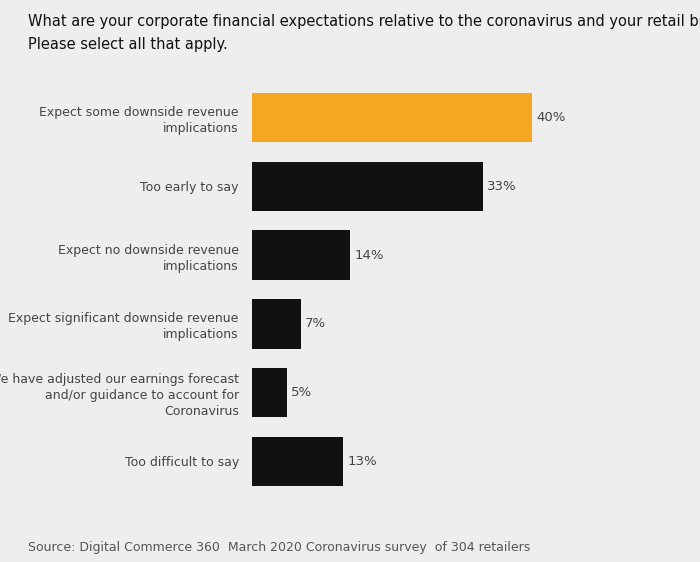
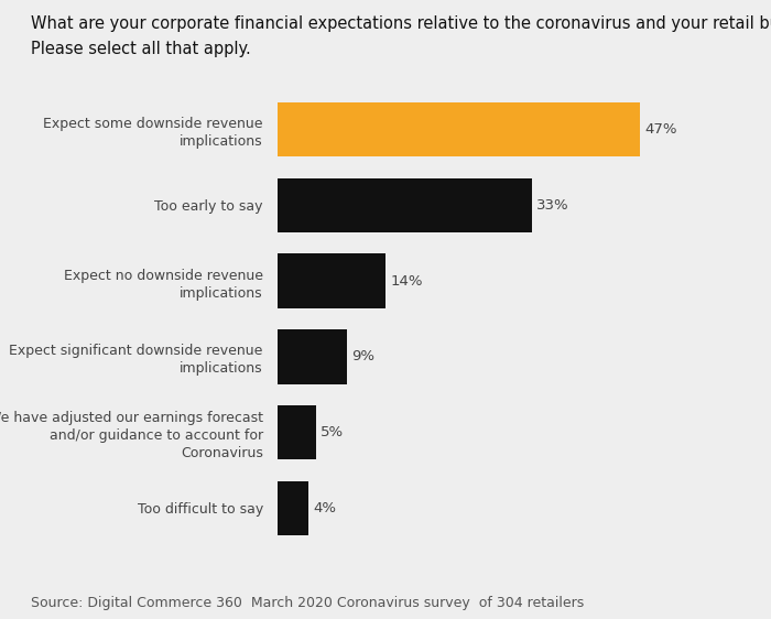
Expect some downside revenue implications: 40% -> 47%
Expect significant downside revenue implications: 7% -> 9%
Too difficult to say: 13% -> 4%
